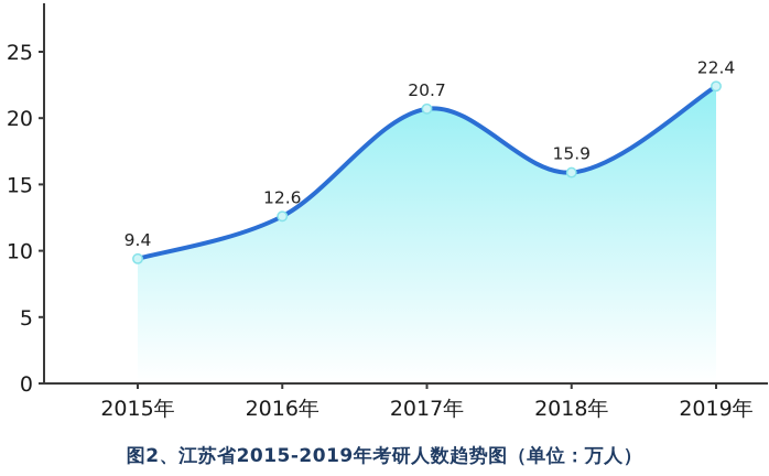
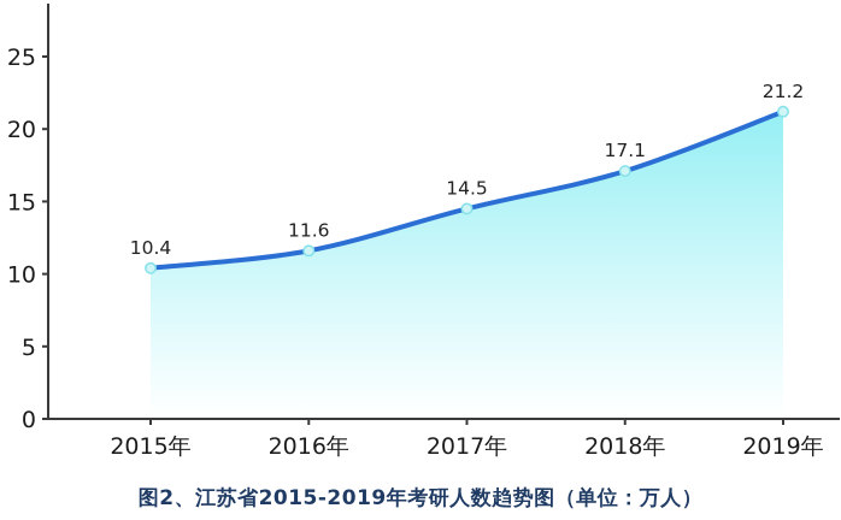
2015年: 9.4 -> 10.4
2016年: 12.6 -> 11.6
2017年: 20.7 -> 14.5
2018年: 15.9 -> 17.1
2019年: 22.4 -> 21.2
